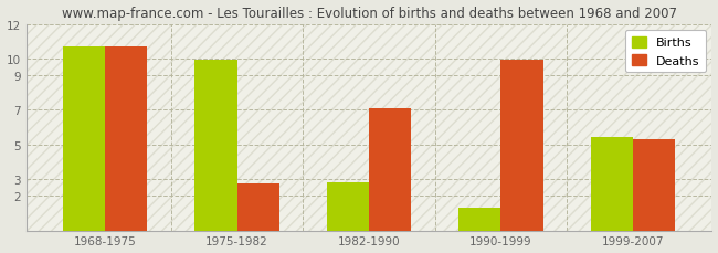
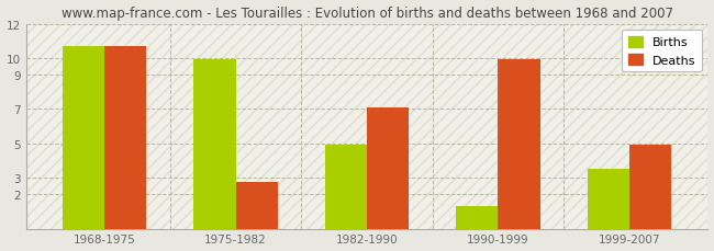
Births/1982-1990: 2.8 -> 4.9
Births/1999-2007: 5.4 -> 3.5
Deaths/1999-2007: 5.3 -> 4.9
